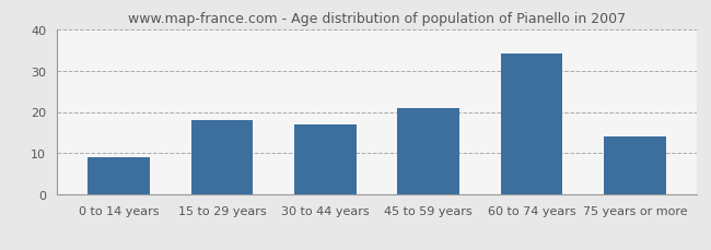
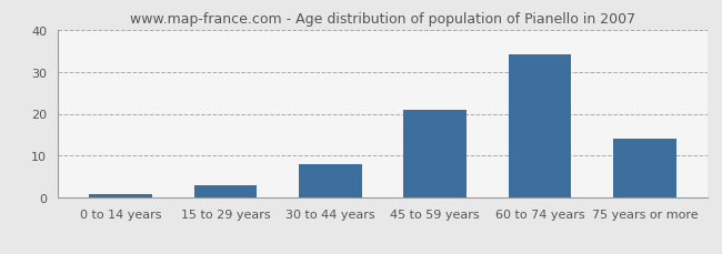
0 to 14 years: 9 -> 1
15 to 29 years: 18 -> 3
30 to 44 years: 17 -> 8
